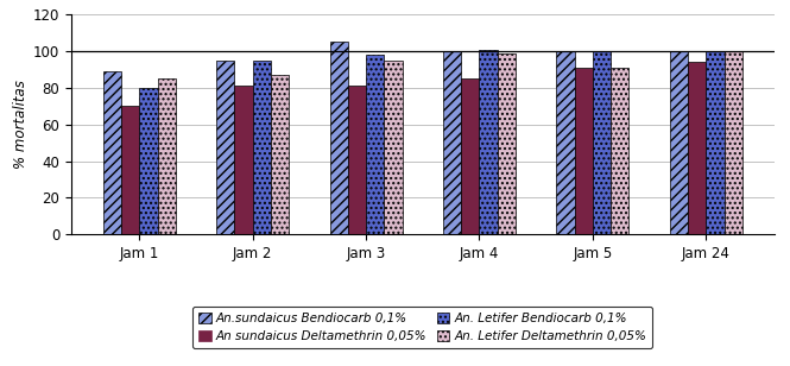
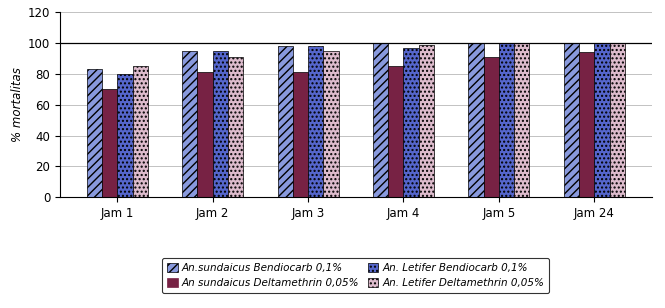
An.sundaicus Bendiocarb 0,1%/Jam 1: 89 -> 83
An. Letifer Deltamethrin 0,05%/Jam 2: 87 -> 91
An.sundaicus Bendiocarb 0,1%/Jam 3: 105 -> 98
An. Letifer Bendiocarb 0,1%/Jam 4: 101 -> 97
An. Letifer Deltamethrin 0,05%/Jam 5: 91 -> 100
